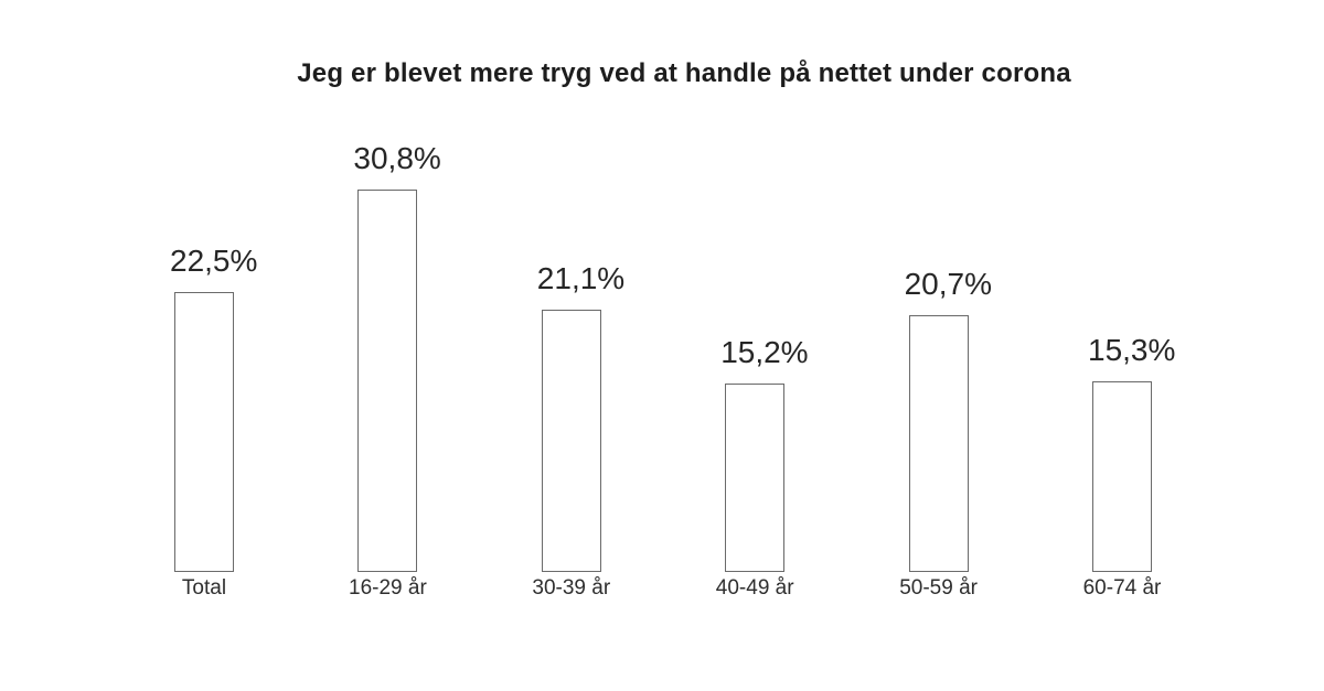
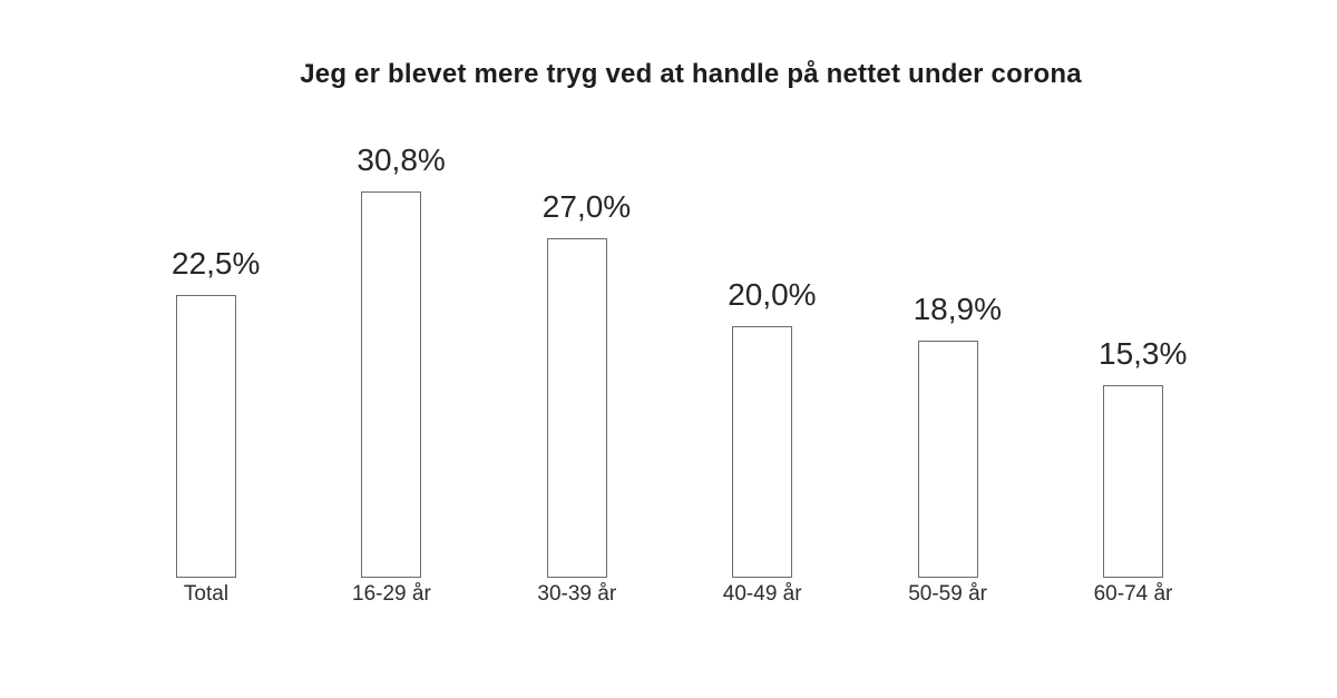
30-39 år: 21,1% -> 27,0%
40-49 år: 15,2% -> 20,0%
50-59 år: 20,7% -> 18,9%
